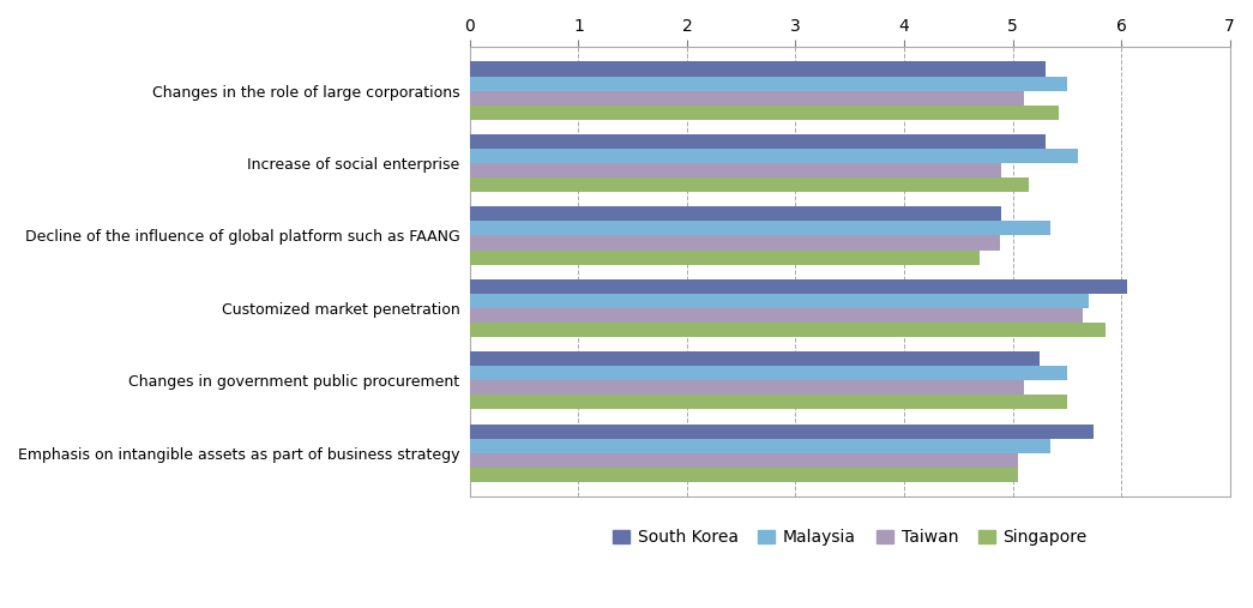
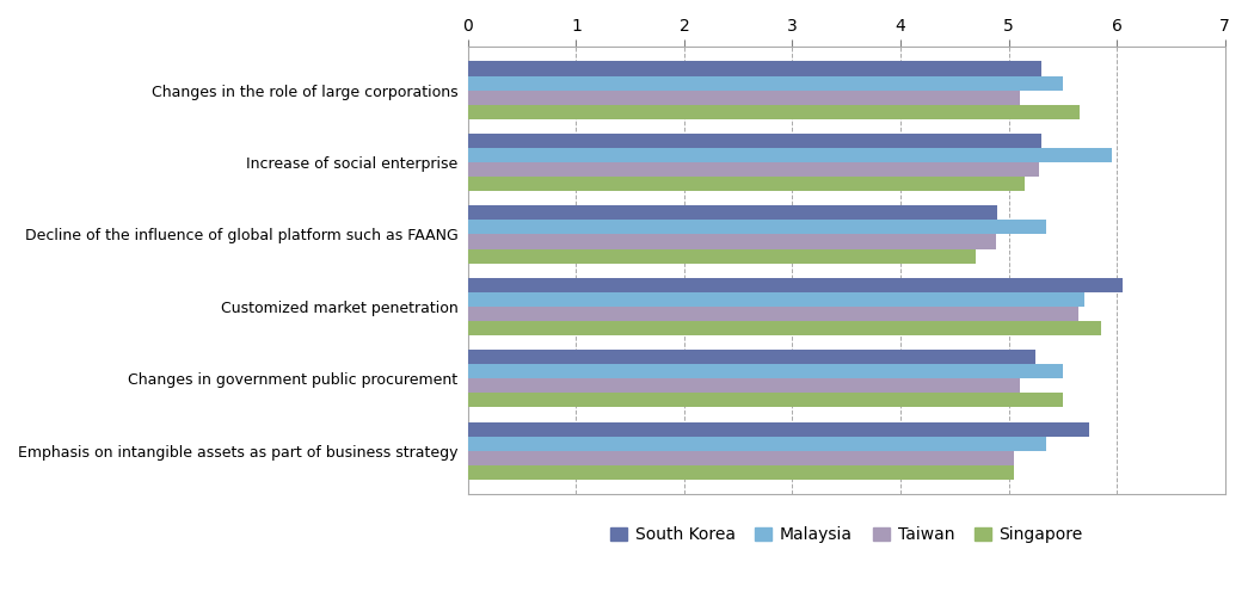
Singapore/Changes in the role of large corporations: 5.42 -> 5.66
Malaysia/Increase of social enterprise: 5.60 -> 5.96
Taiwan/Increase of social enterprise: 4.90 -> 5.28
